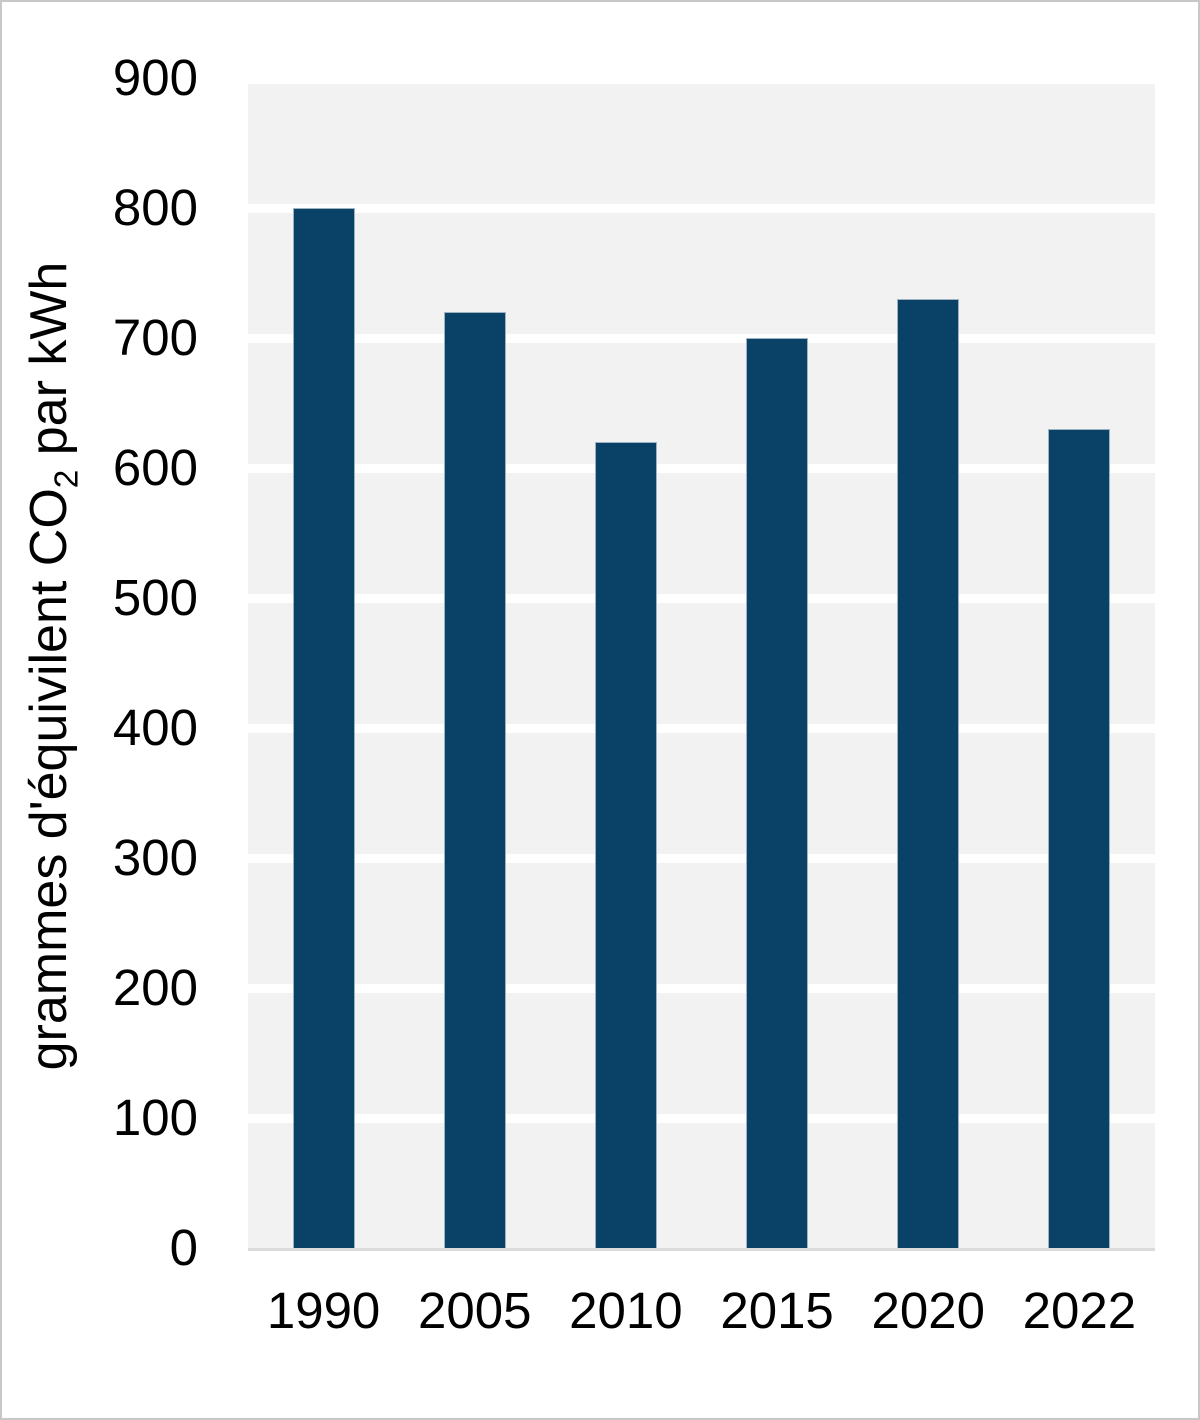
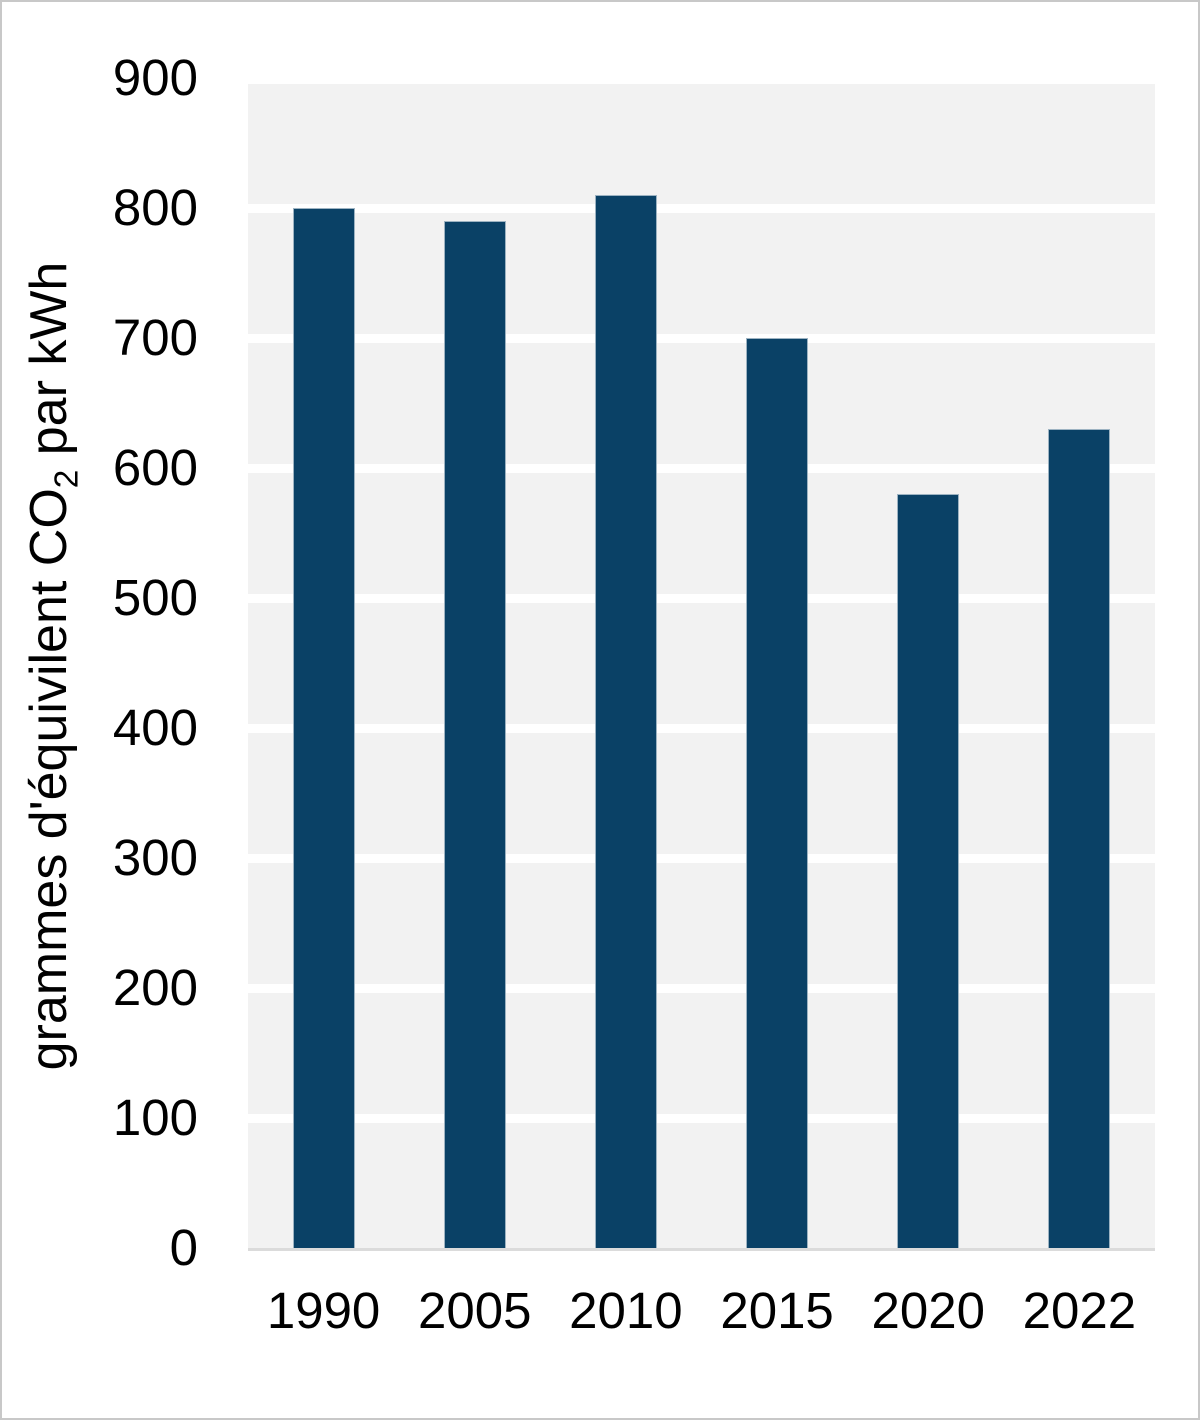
2005: 720 -> 790
2010: 620 -> 810
2020: 730 -> 580
